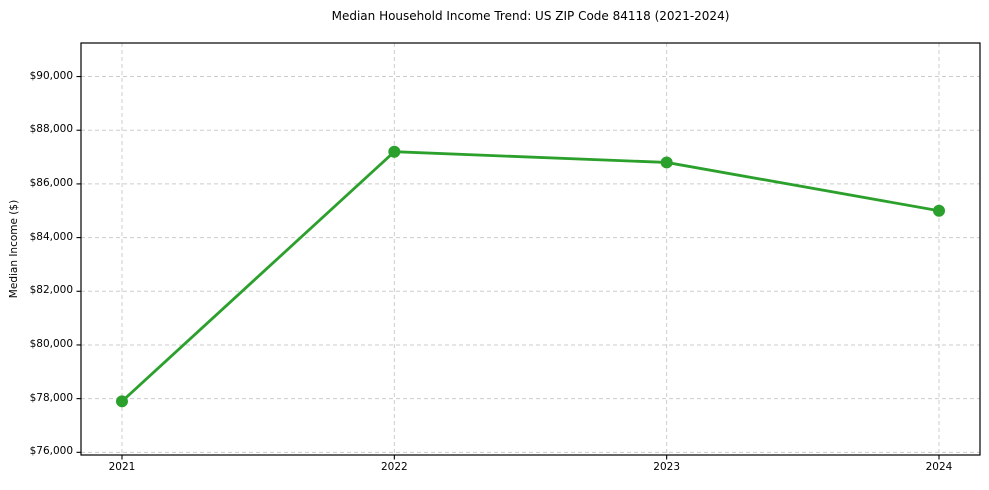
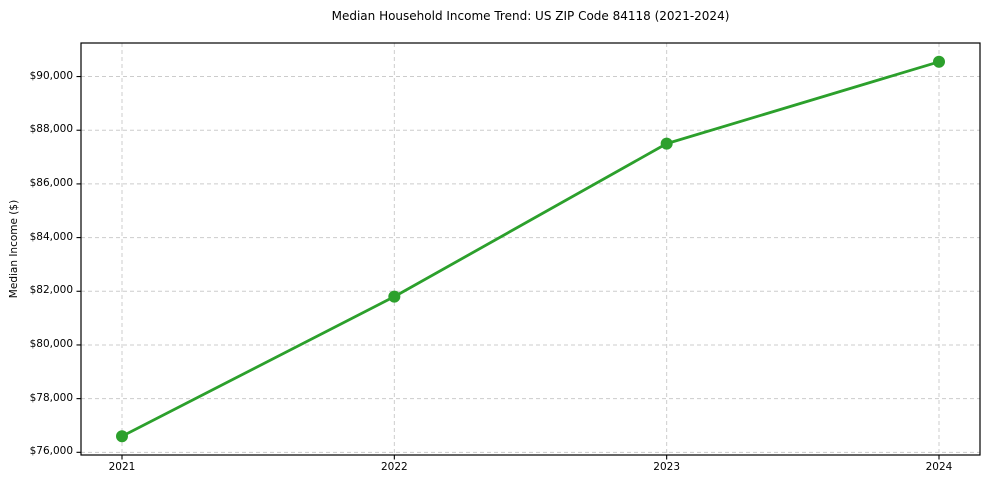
2021: $77900 -> $76600
2022: $87200 -> $81800
2023: $86800 -> $87500
2024: $85000 -> $90600
